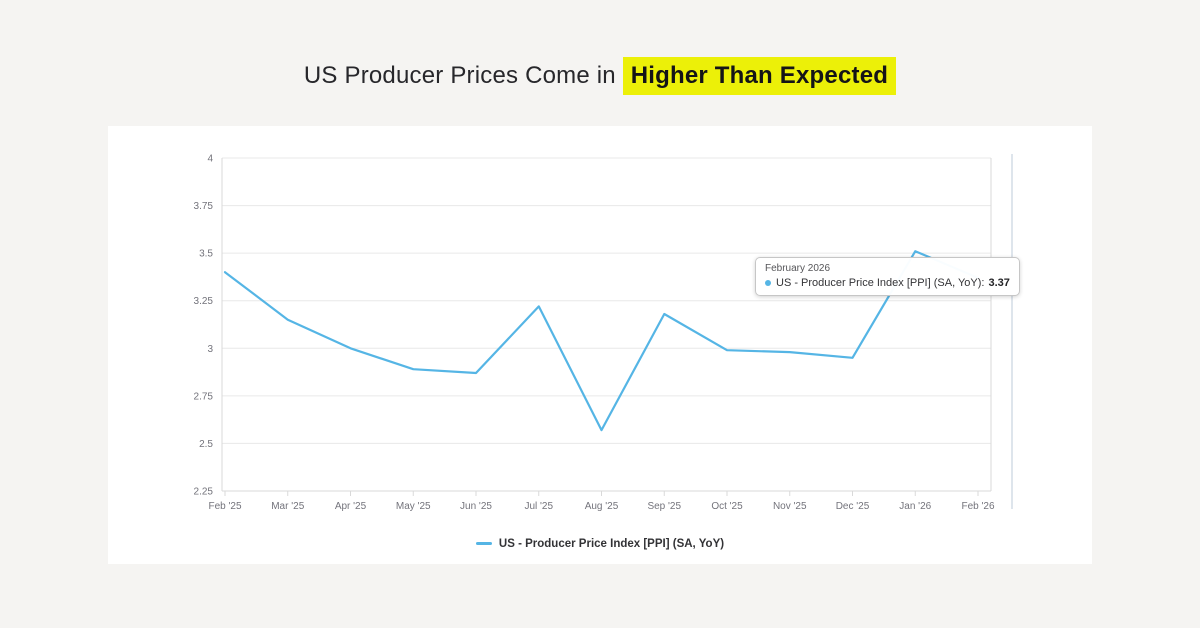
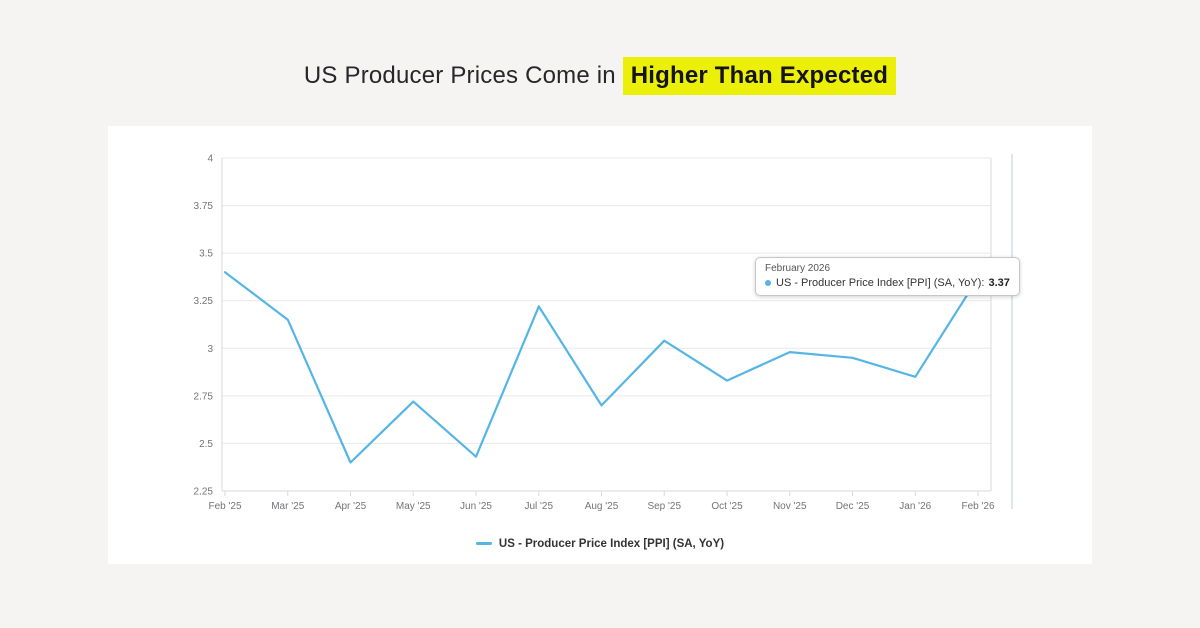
Apr '25: 3.00 -> 2.40
May '25: 2.89 -> 2.72
Jun '25: 2.87 -> 2.43
Aug '25: 2.57 -> 2.70
Sep '25: 3.18 -> 3.04
Oct '25: 2.99 -> 2.83
Jan '26: 3.51 -> 2.85
